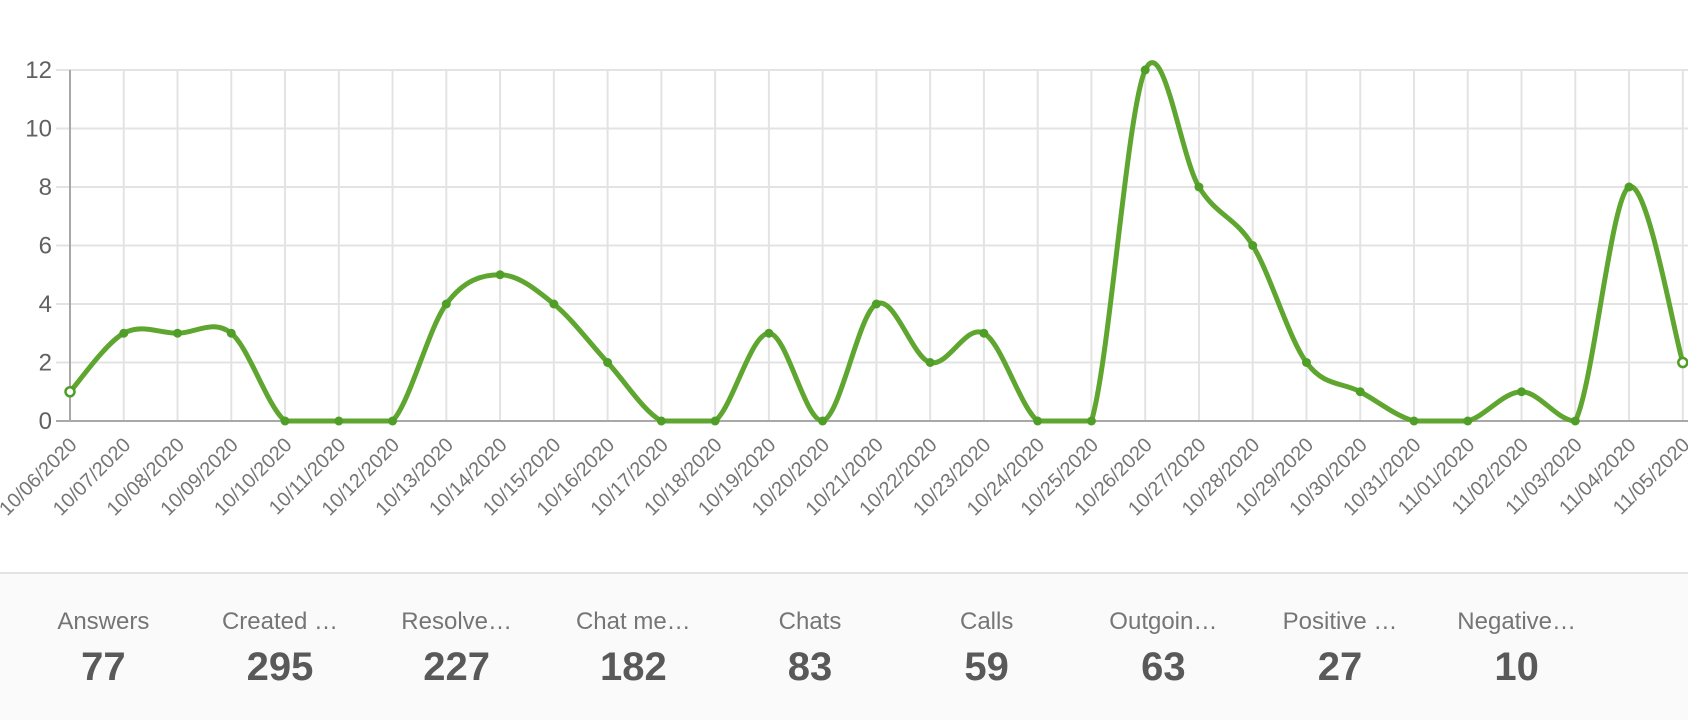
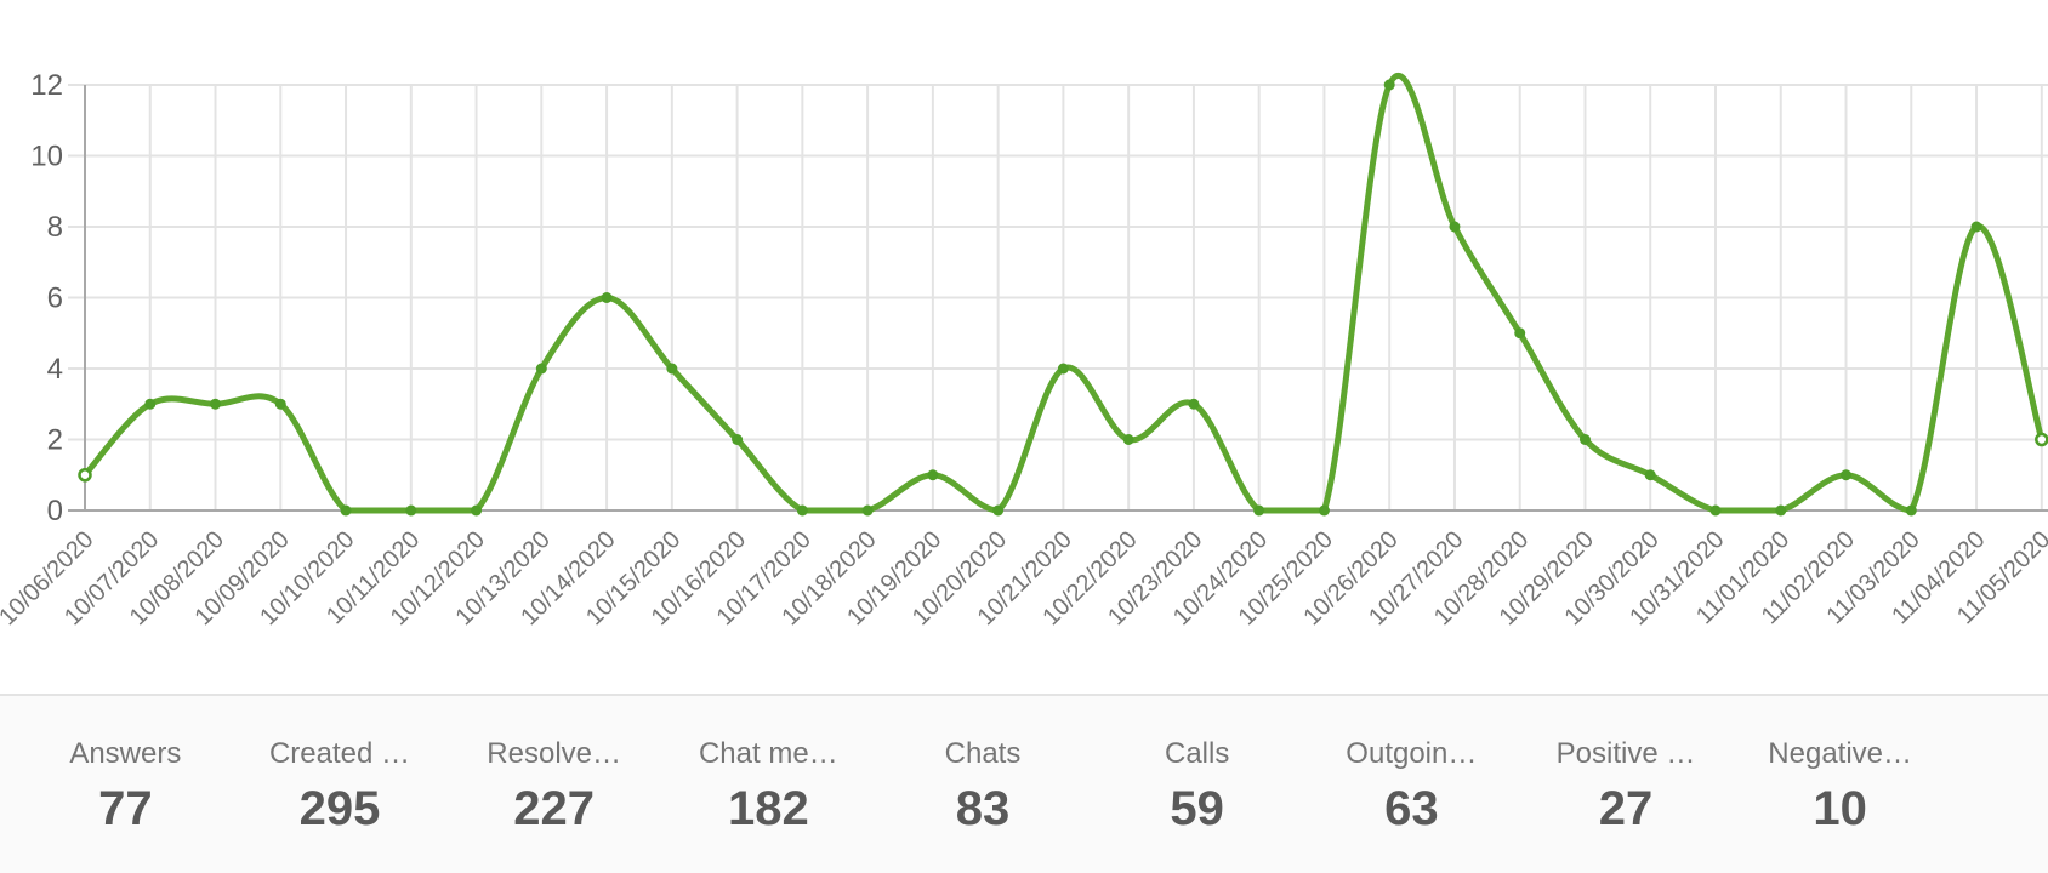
10/14/2020: 5 -> 6
10/19/2020: 3 -> 1
10/28/2020: 6 -> 5
